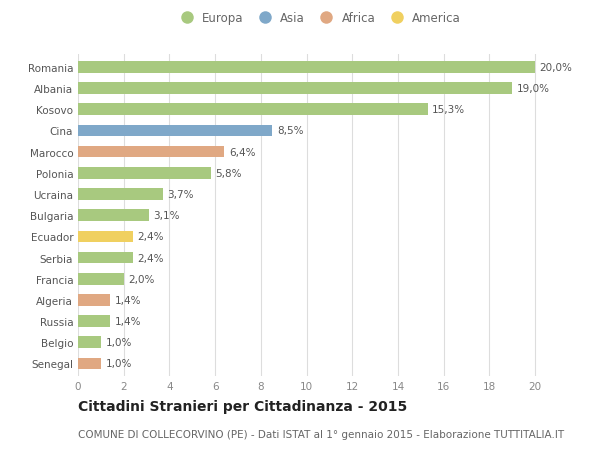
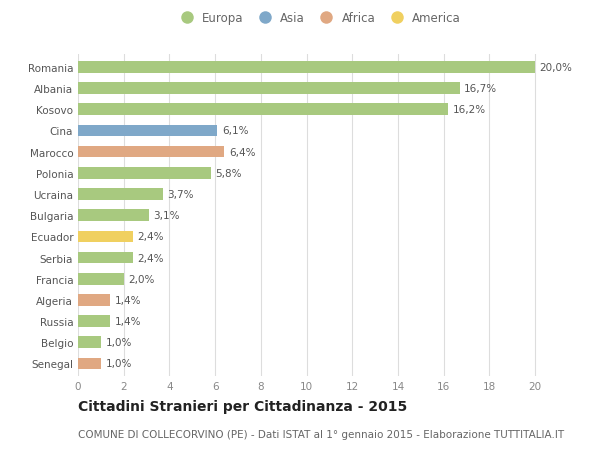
Albania: 19,0% -> 16,7%
Kosovo: 15,3% -> 16,2%
Cina: 8,5% -> 6,1%
